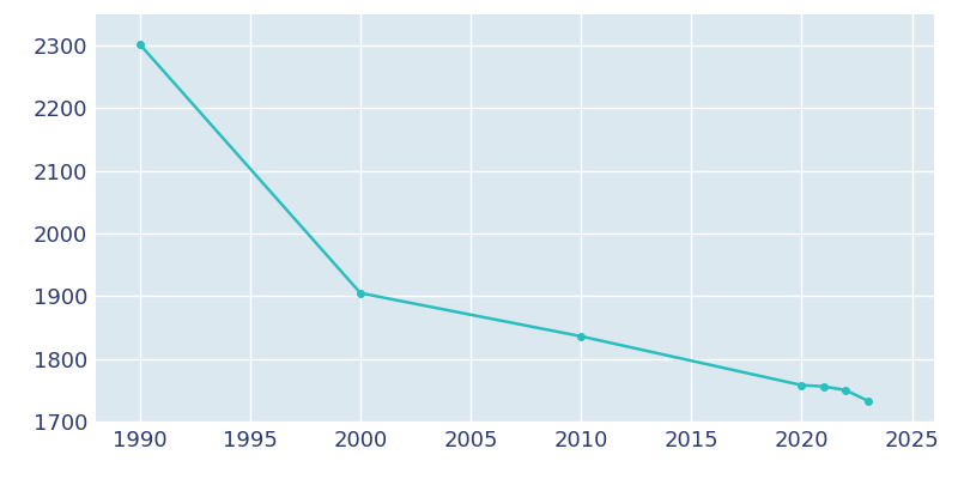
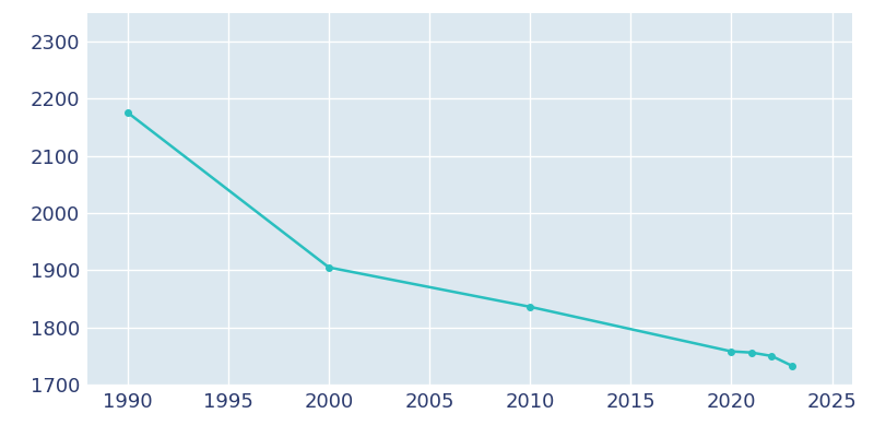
1990: 2302 -> 2176
